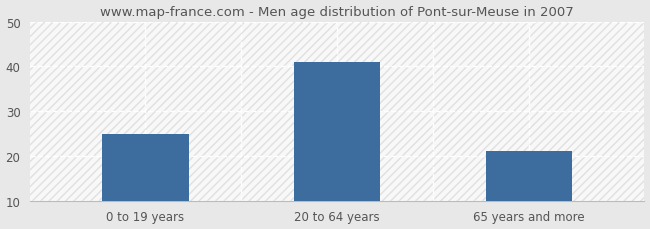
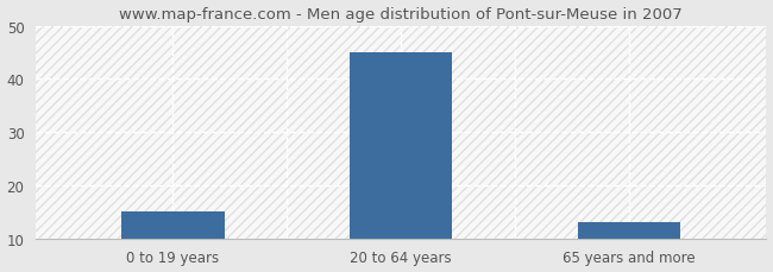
0 to 19 years: 25 -> 15
20 to 64 years: 41 -> 45
65 years and more: 21 -> 13
